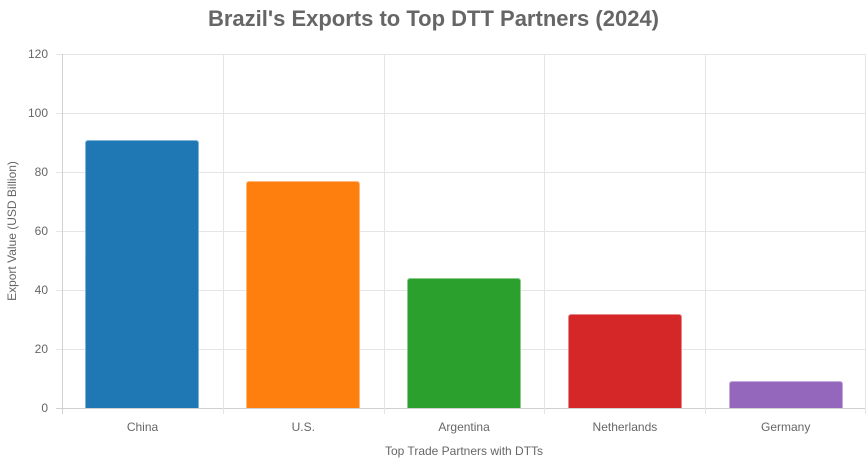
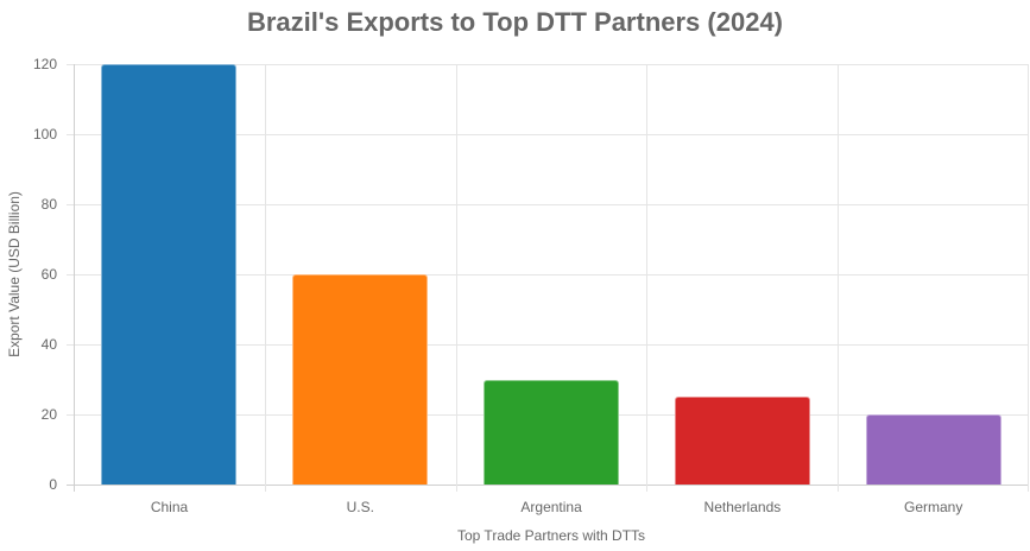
China: 91 -> 120
U.S.: 77 -> 60
Argentina: 44 -> 30
Netherlands: 32 -> 25
Germany: 9 -> 20
